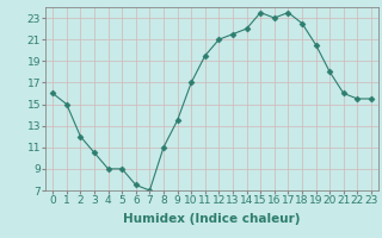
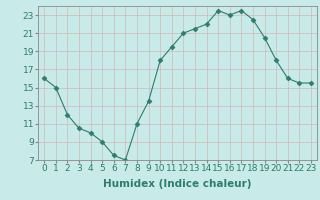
4: 9.0 -> 10.0
10: 17.0 -> 18.0
